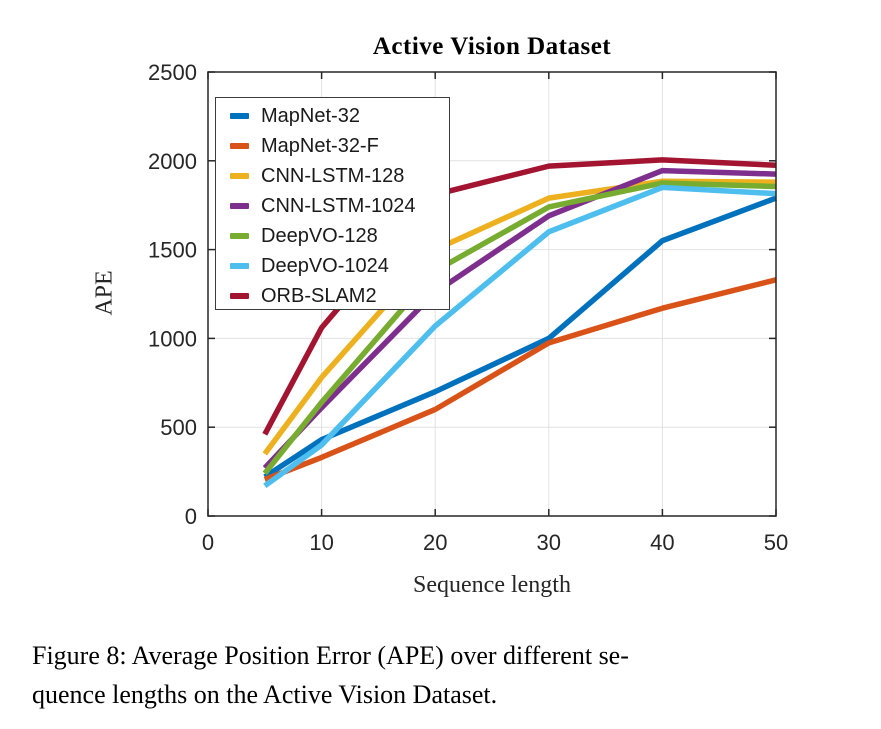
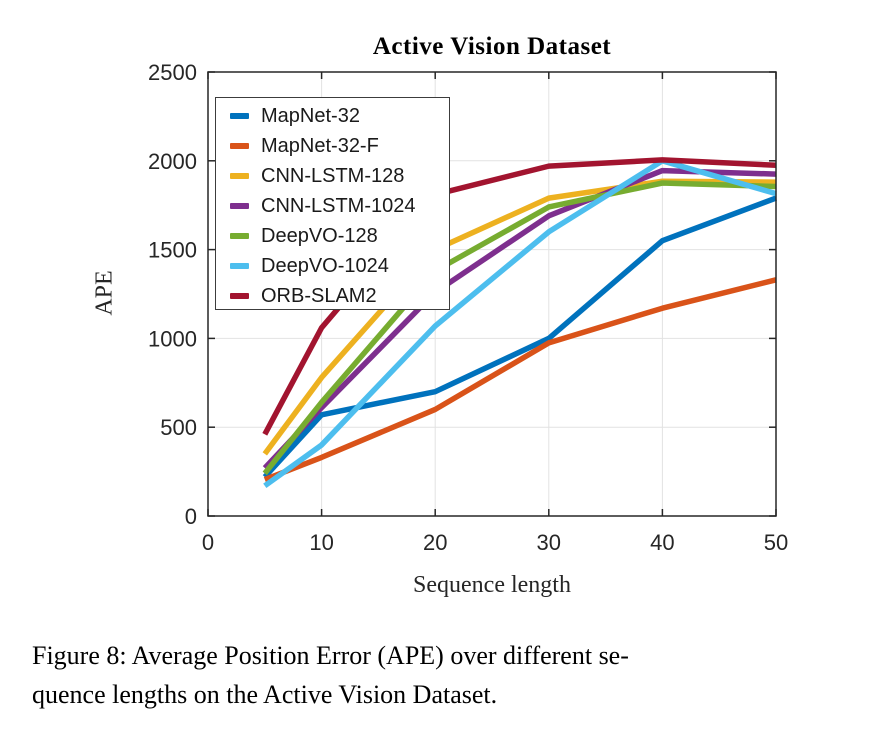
MapNet-32/10: 430 -> 570
DeepVO-1024/40: 1850 -> 2000
